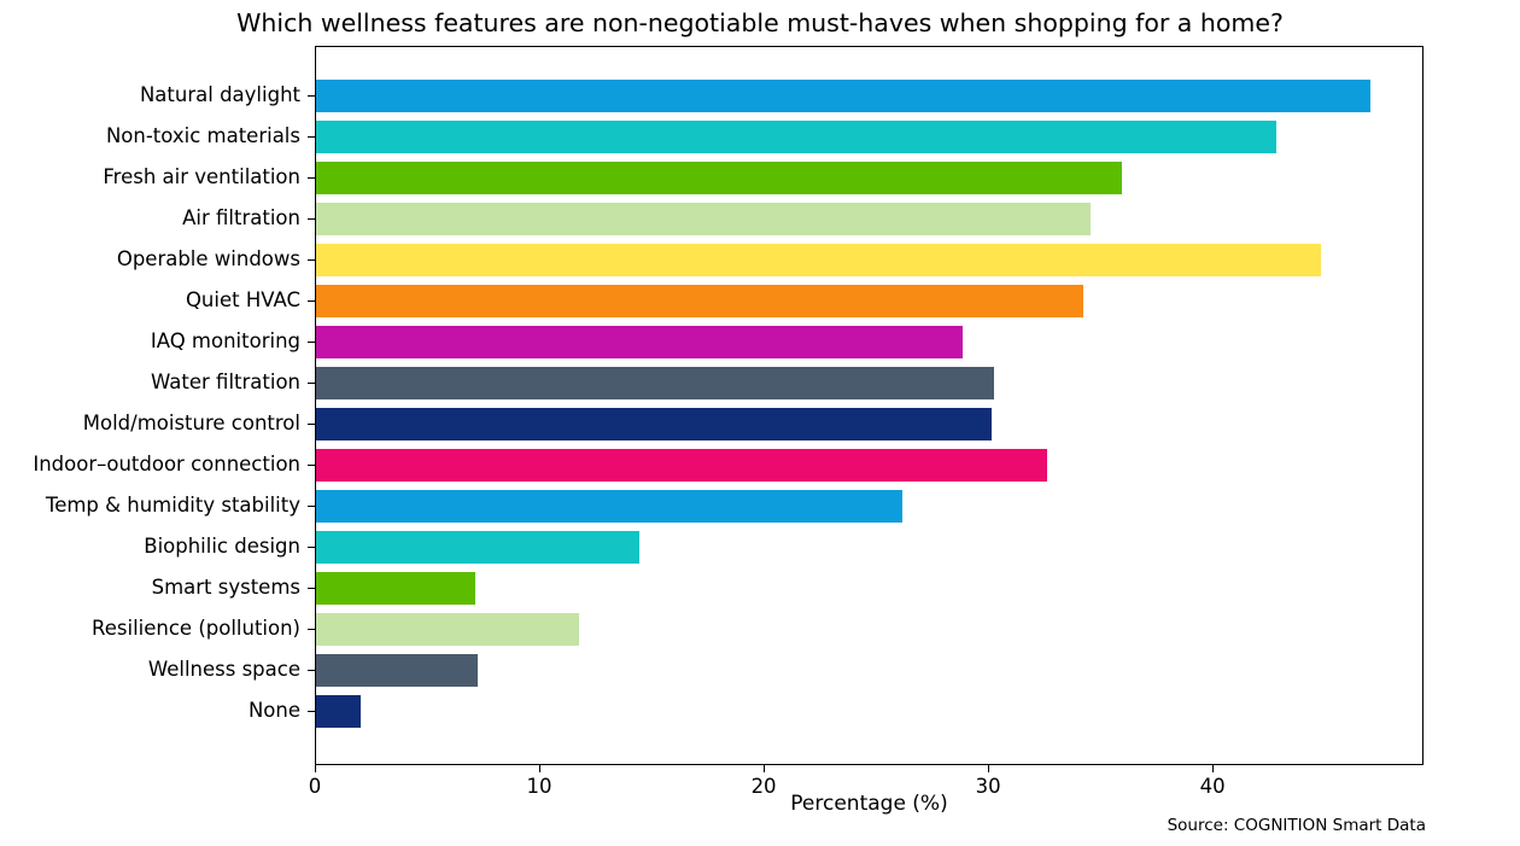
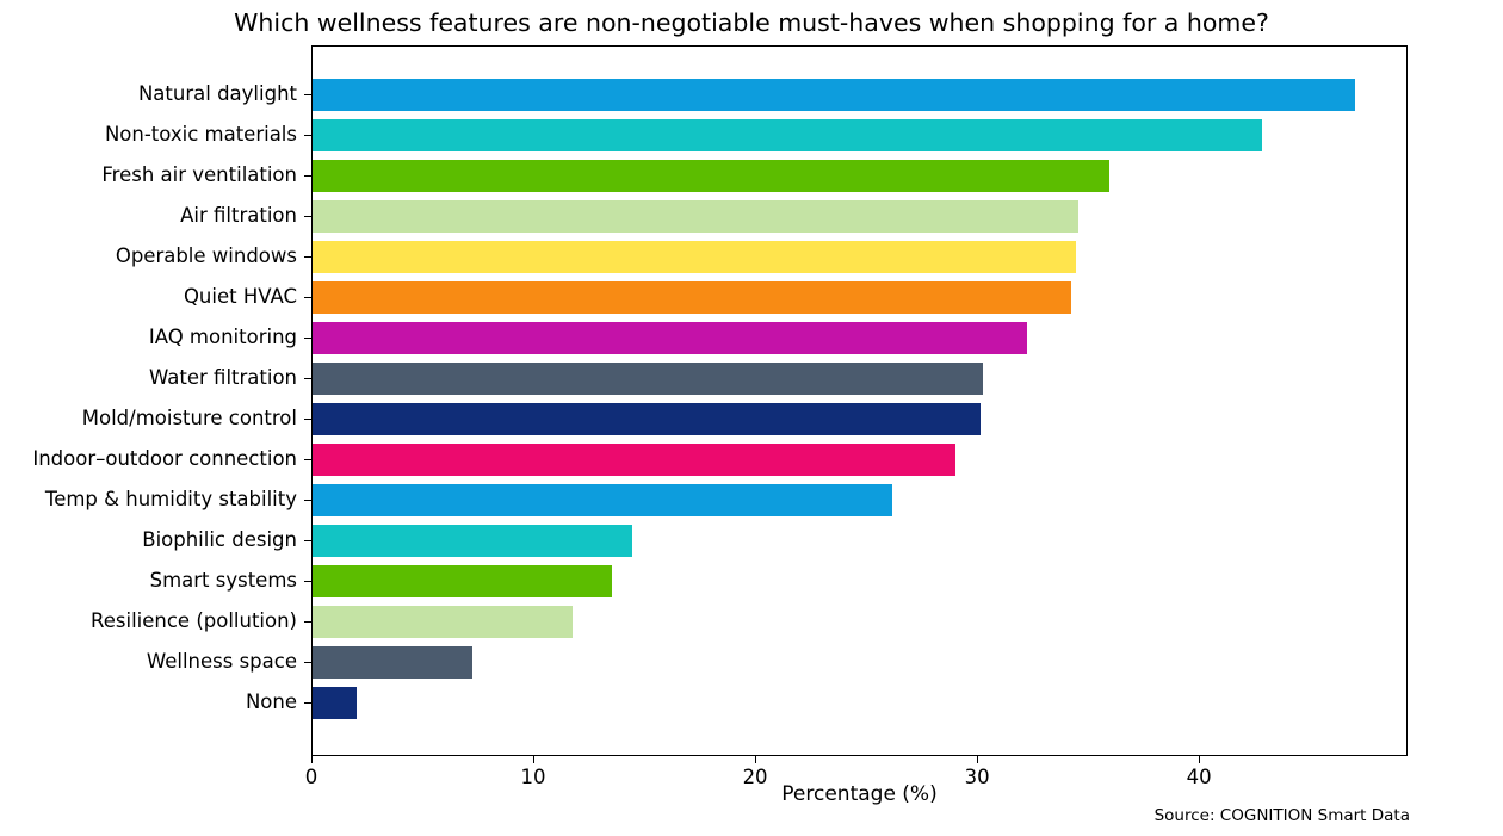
Operable windows: 44.8 -> 34.4
IAQ monitoring: 28.8 -> 32.2
Indoor–outdoor connection: 32.6 -> 29.0
Smart systems: 7.1 -> 13.5
